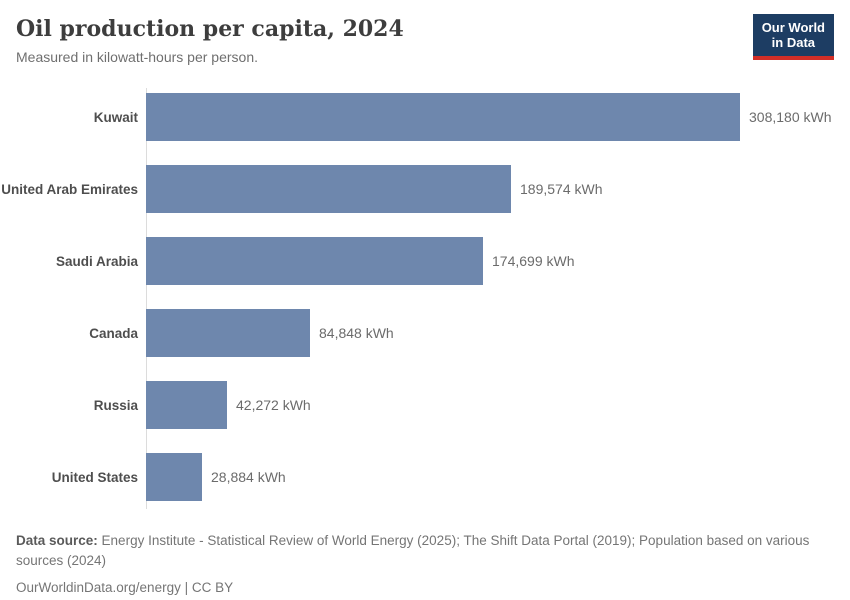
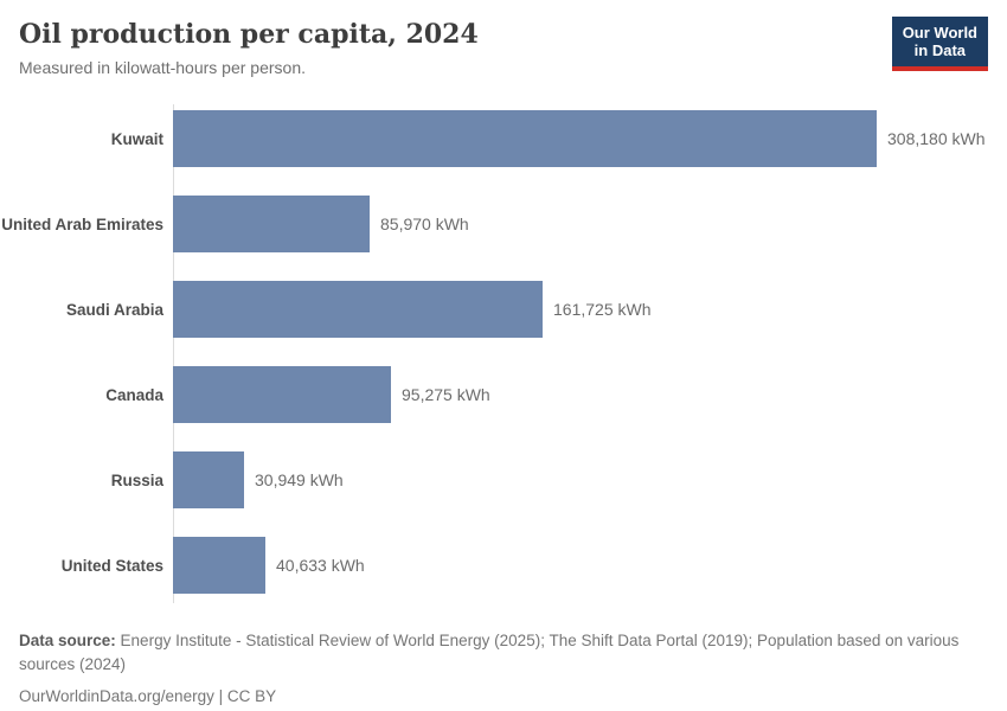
United Arab Emirates: 189,574 -> 85,970
Saudi Arabia: 174,699 -> 161,725
Canada: 84,848 -> 95,275
Russia: 42,272 -> 30,949
United States: 28,884 -> 40,633
